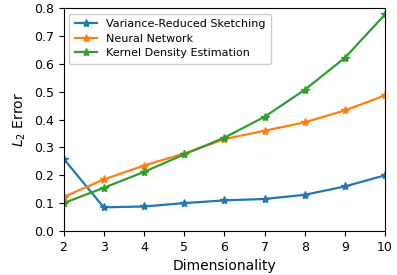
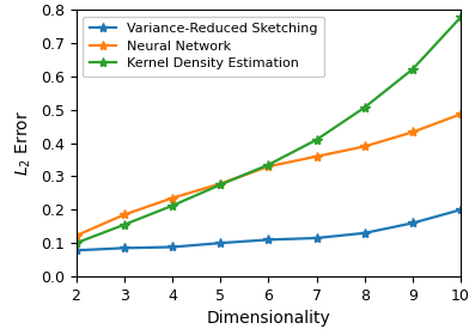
Variance-Reduced Sketching/2: 0.260 -> 0.078
